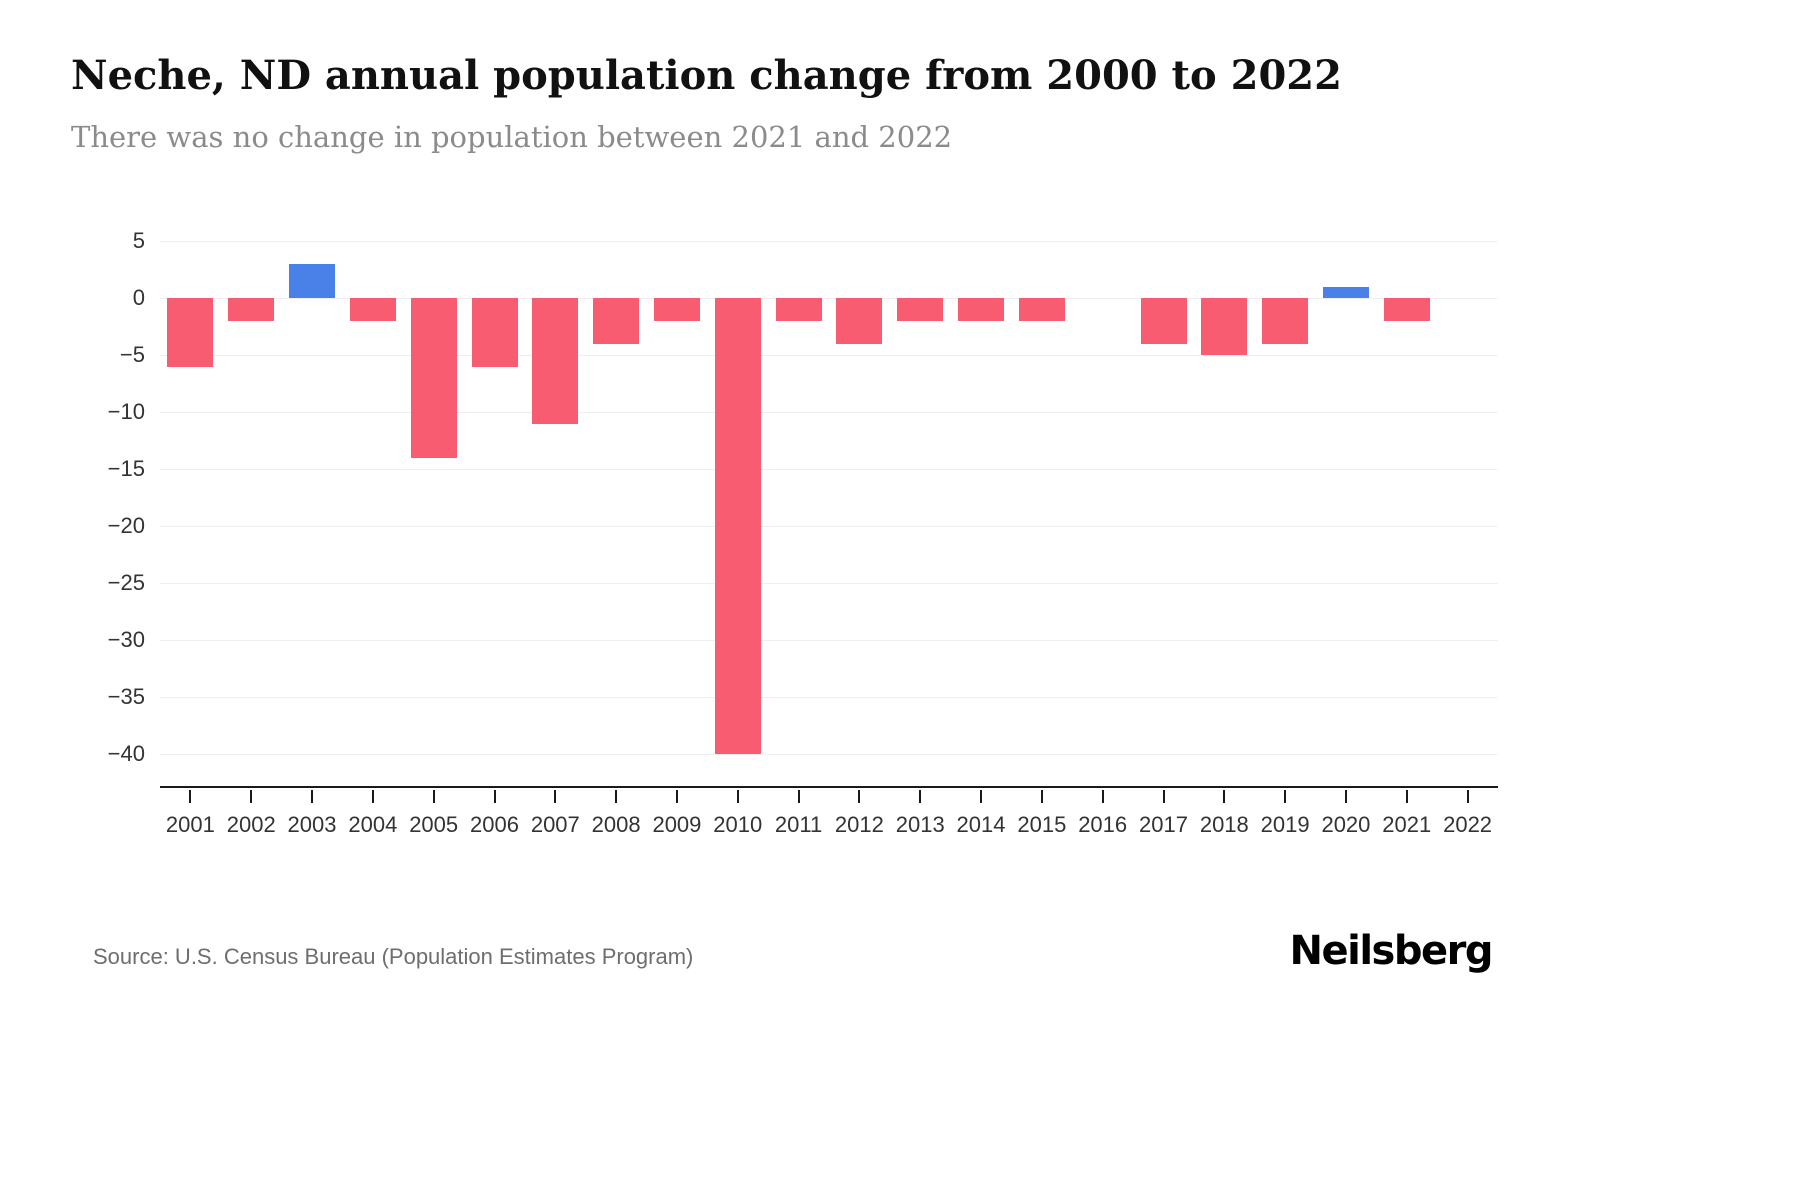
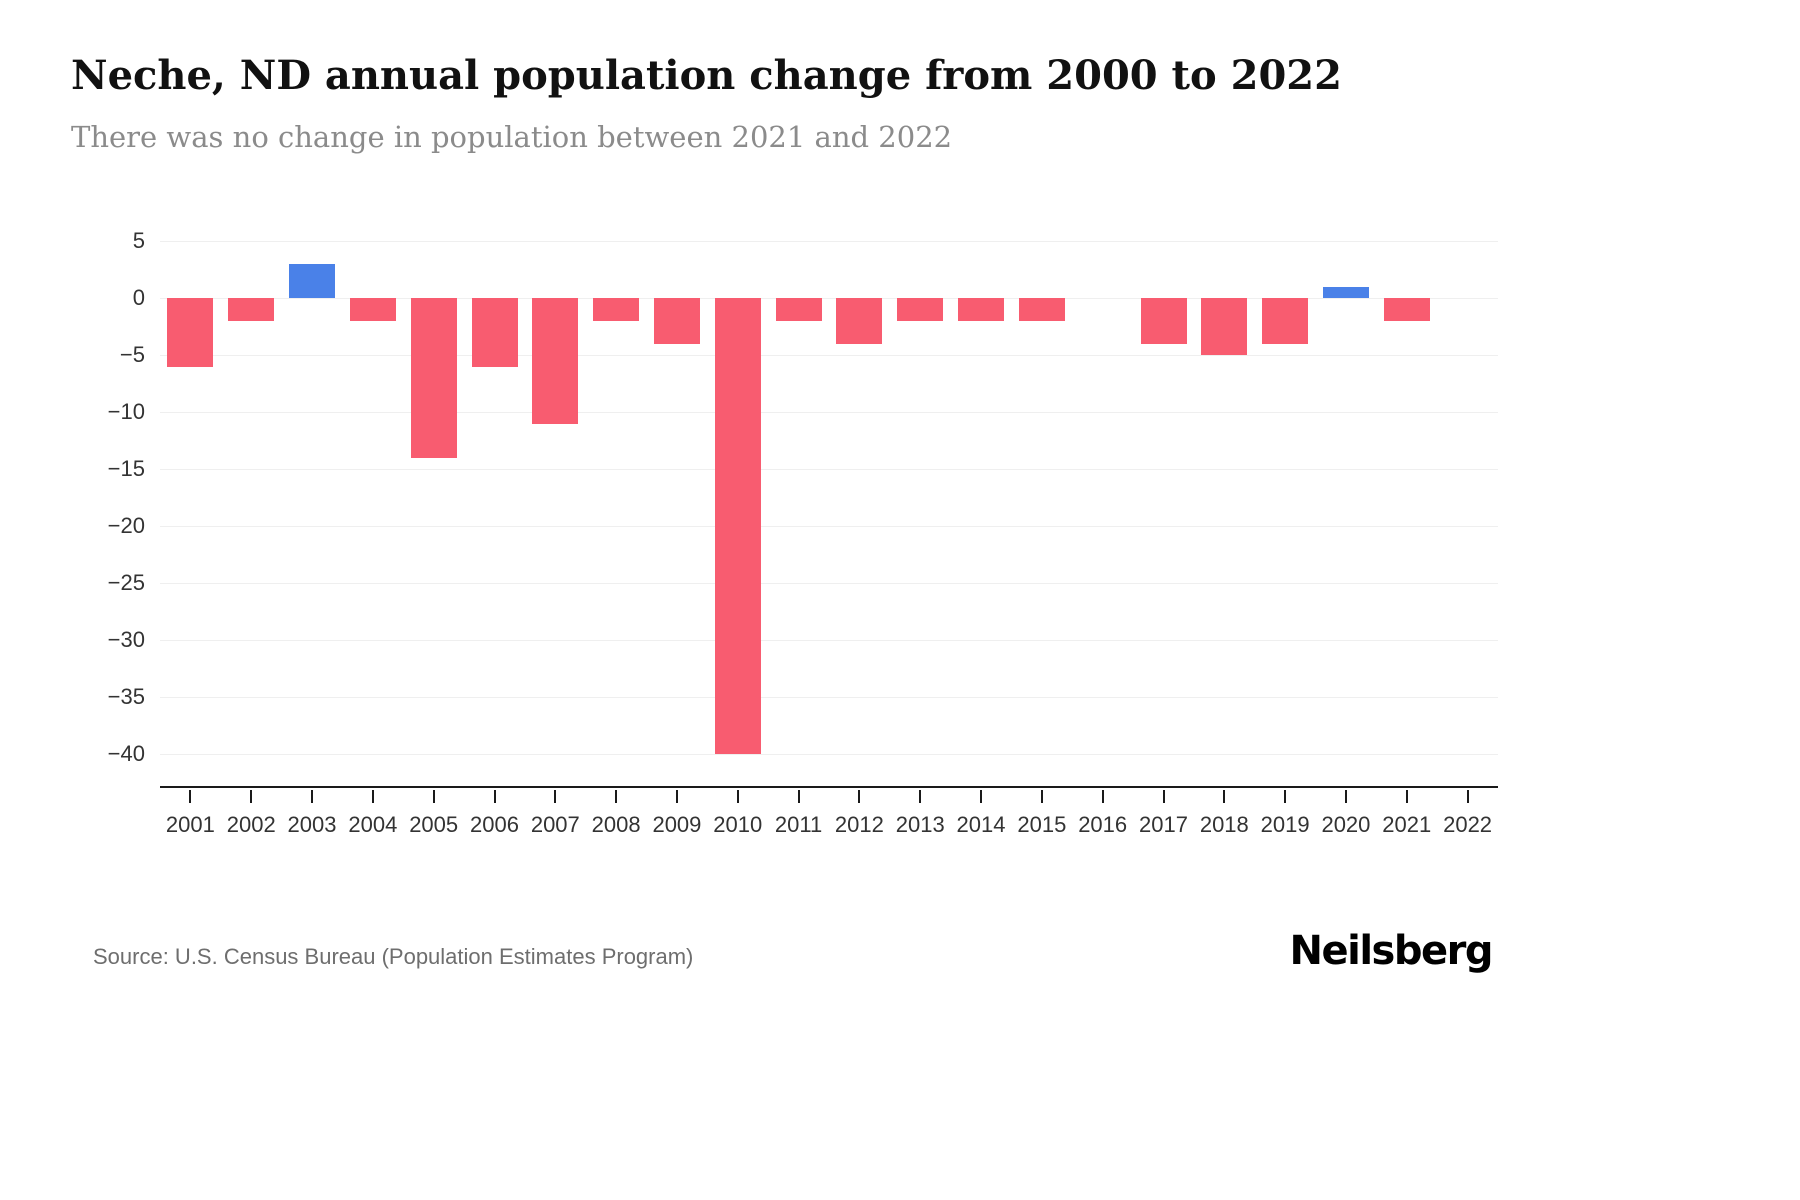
2008: -4 -> -2
2009: -2 -> -4
